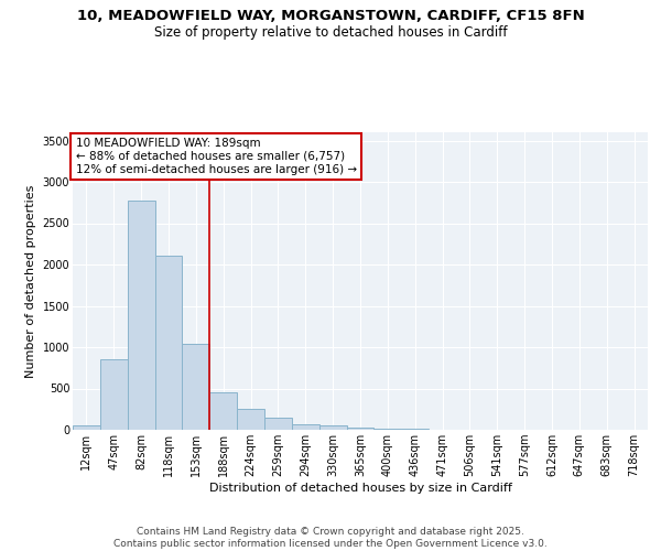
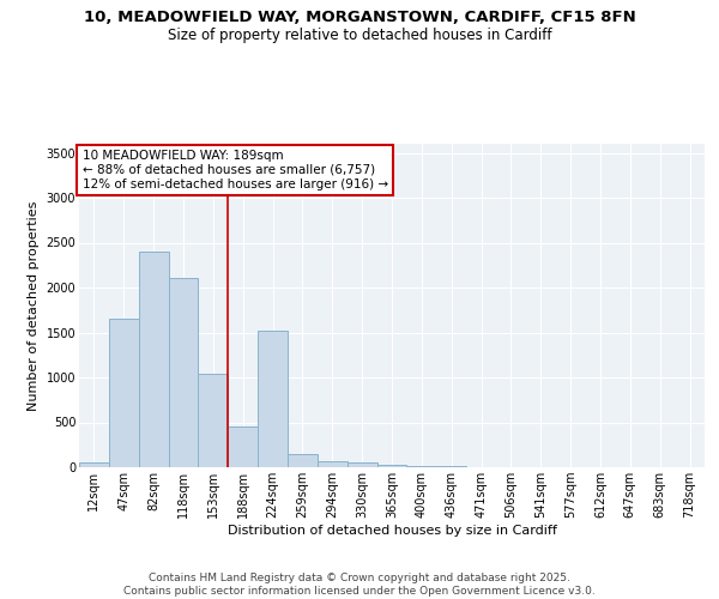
47sqm: 850 -> 1660
82sqm: 2780 -> 2400
224sqm: 250 -> 1520
